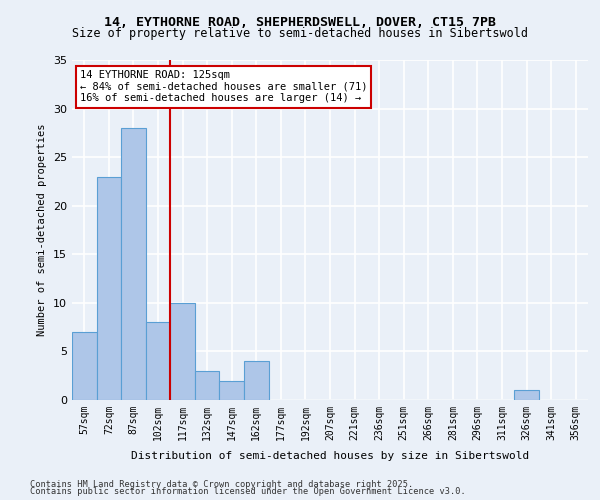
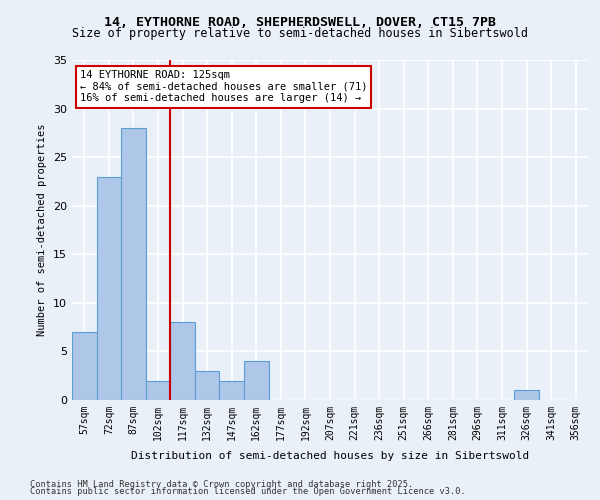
102sqm: 8 -> 2
117sqm: 10 -> 8
